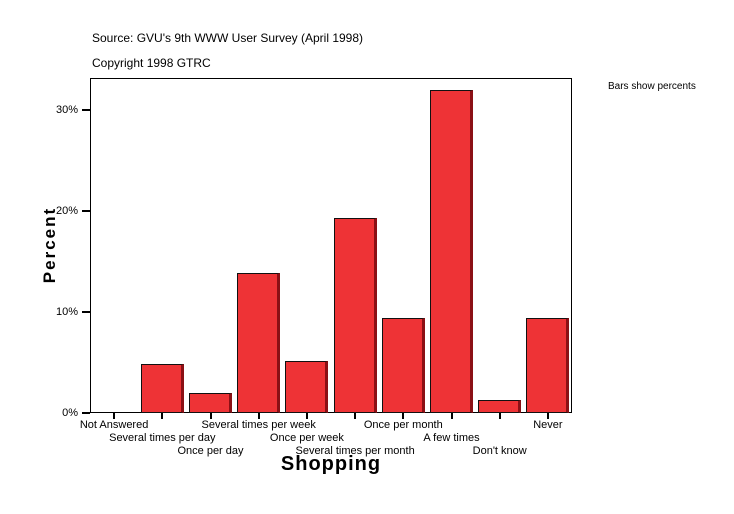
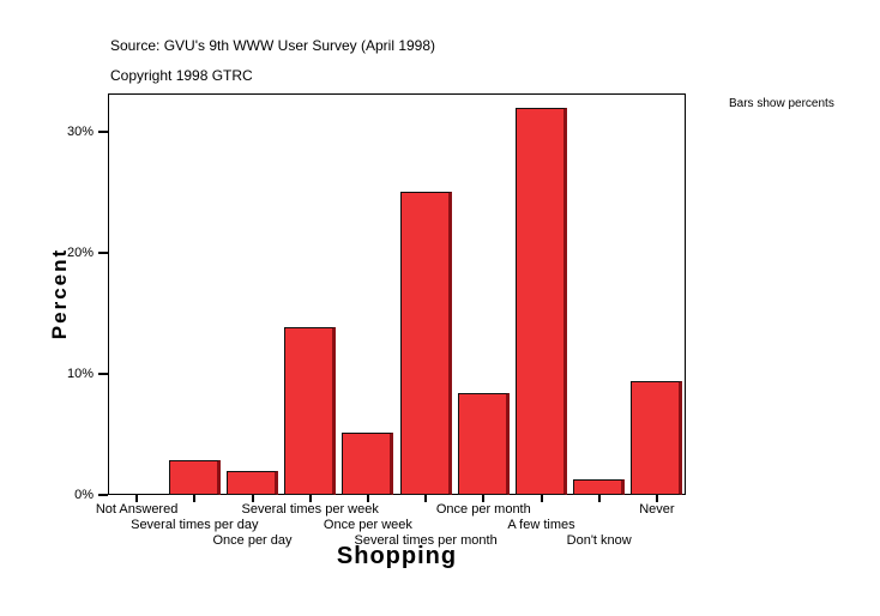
Several times per day: 4.9% -> 2.9%
Several times per month: 19.3% -> 25.1%
Once per month: 9.4% -> 8.4%
